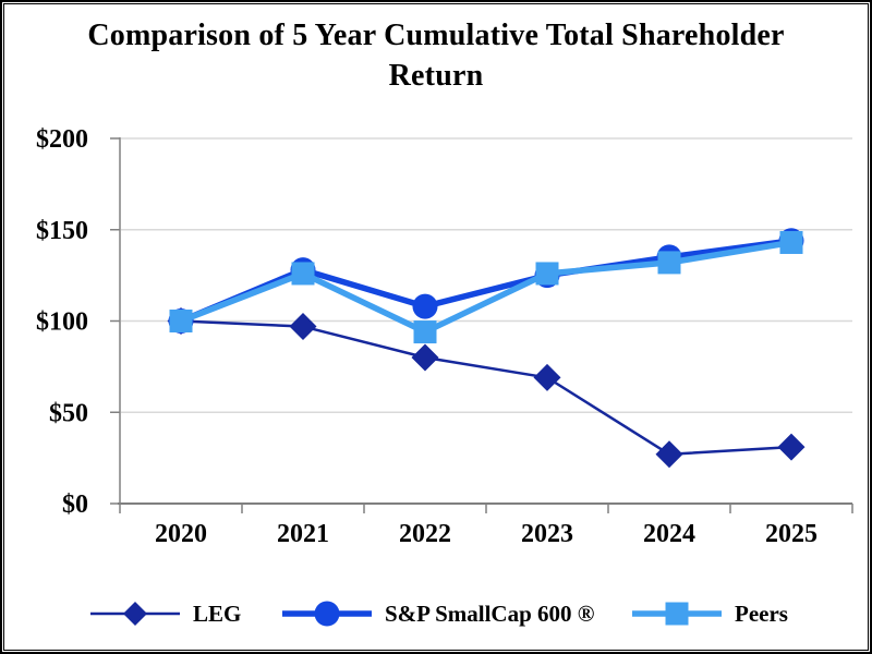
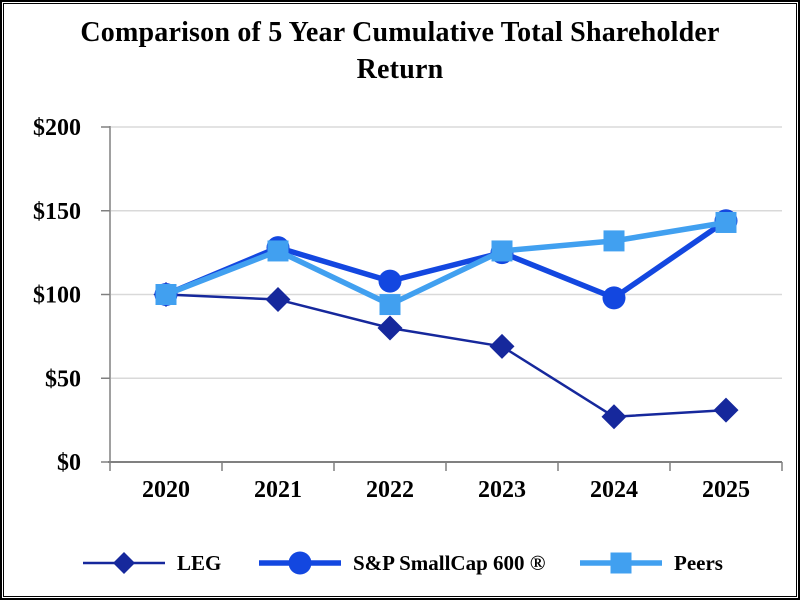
S&P SmallCap 600 ®/2024: $135 -> $98
